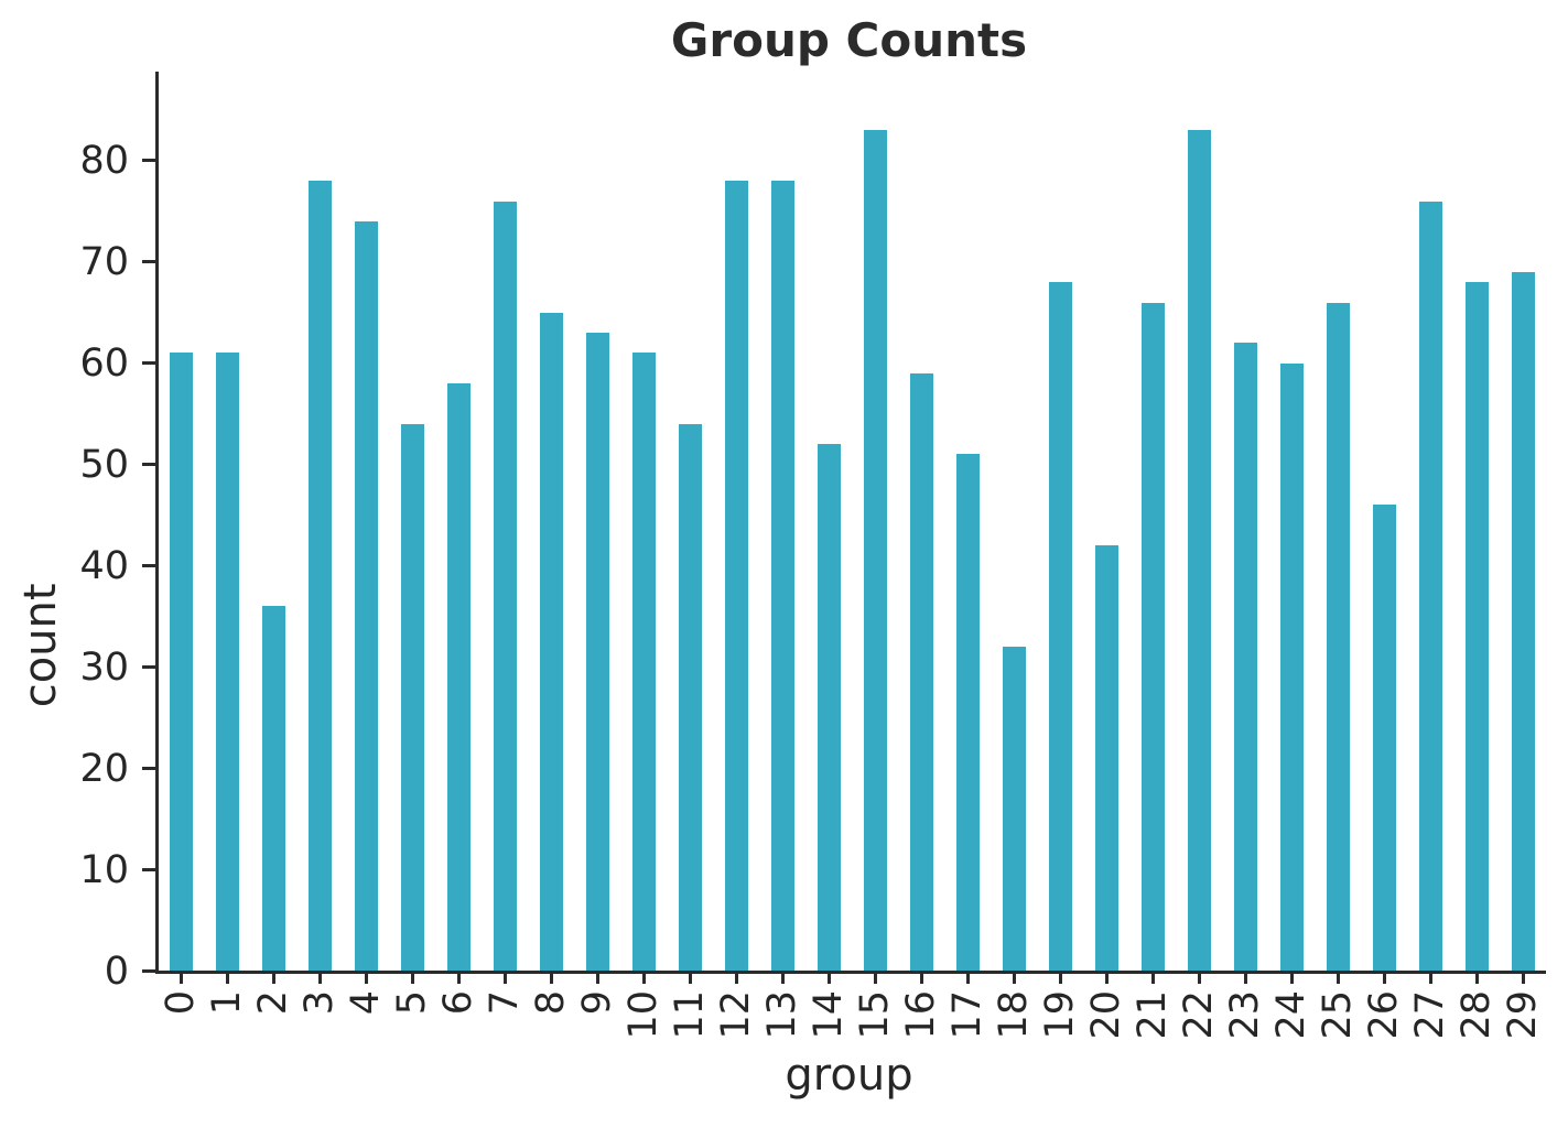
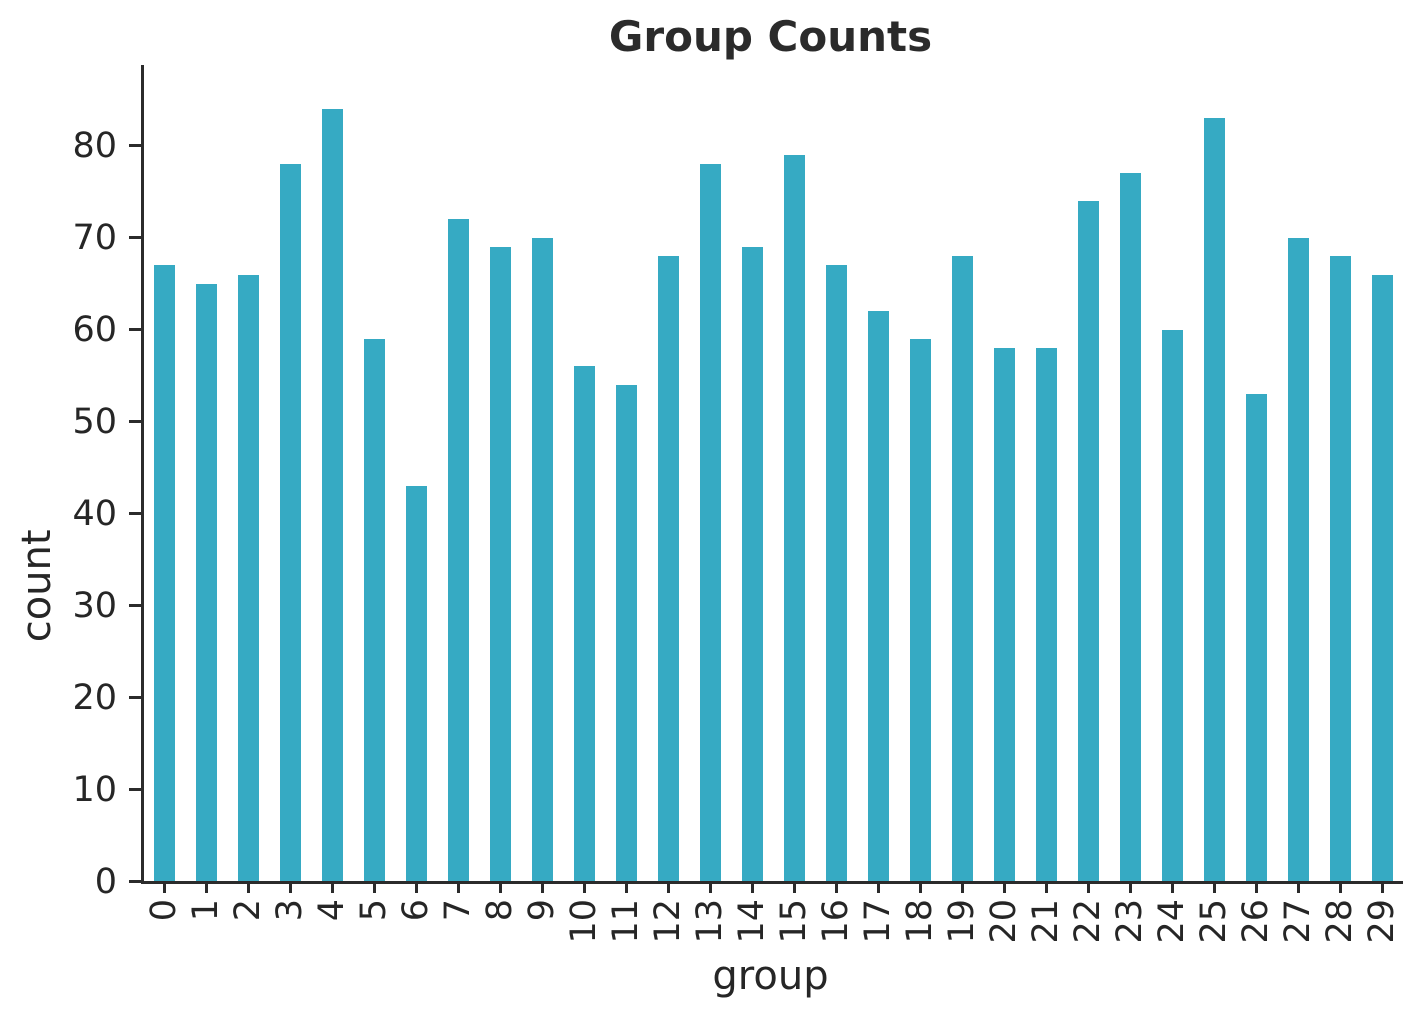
0: 61 -> 67
1: 61 -> 65
2: 36 -> 66
4: 74 -> 84
5: 54 -> 59
6: 58 -> 43
7: 76 -> 72
8: 65 -> 69
9: 63 -> 70
10: 61 -> 56
12: 78 -> 68
14: 52 -> 69
15: 83 -> 79
16: 59 -> 67
17: 51 -> 62
18: 32 -> 59
20: 42 -> 58
21: 66 -> 58
22: 83 -> 74
23: 62 -> 77
25: 66 -> 83
26: 46 -> 53
27: 76 -> 70
29: 69 -> 66
